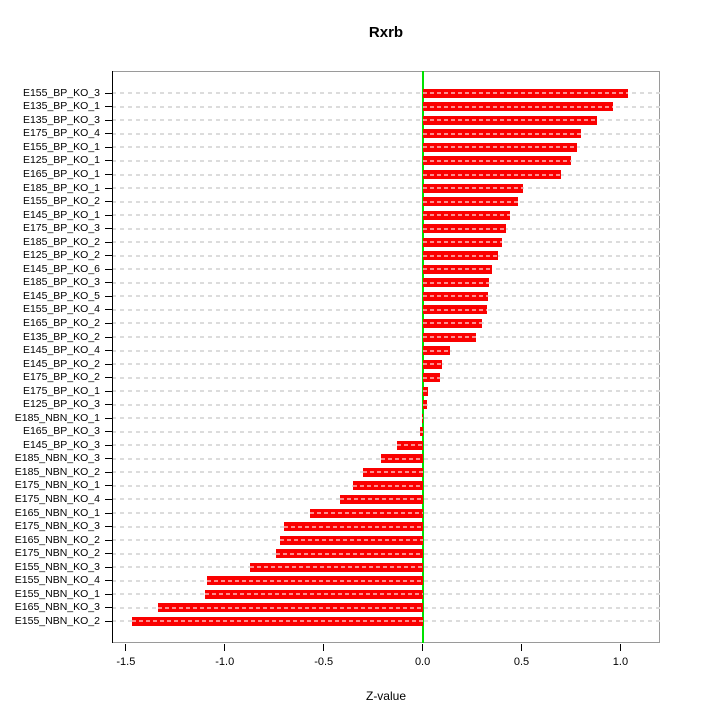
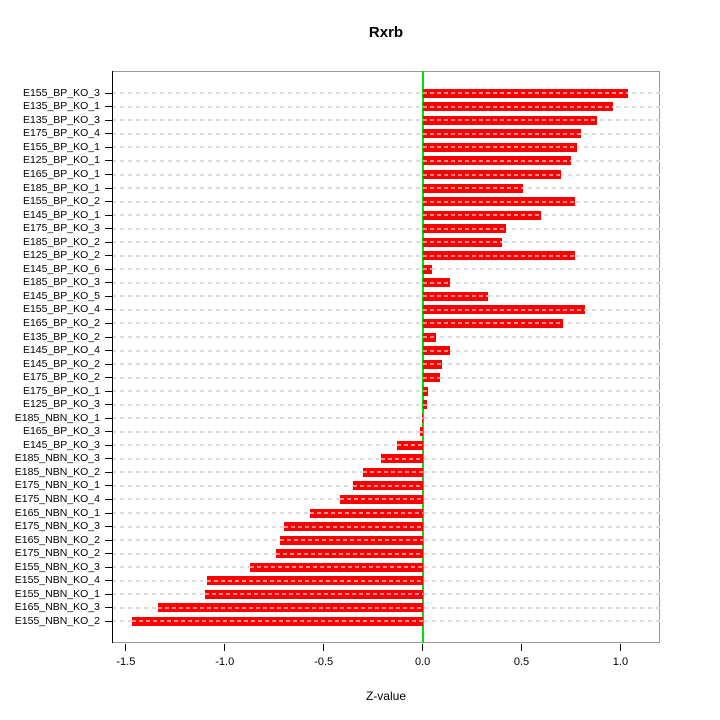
E155_BP_KO_2: 0.48 -> 0.77
E145_BP_KO_1: 0.44 -> 0.60
E125_BP_KO_2: 0.38 -> 0.77
E145_BP_KO_6: 0.35 -> 0.05
E185_BP_KO_3: 0.34 -> 0.14
E155_BP_KO_4: 0.33 -> 0.82
E165_BP_KO_2: 0.30 -> 0.71
E135_BP_KO_2: 0.27 -> 0.07
